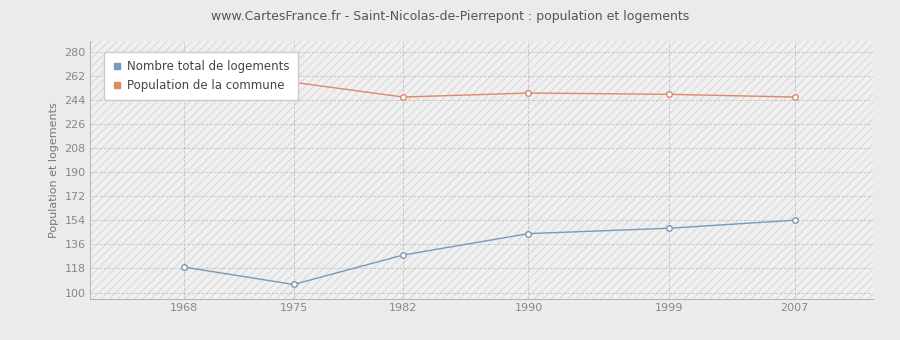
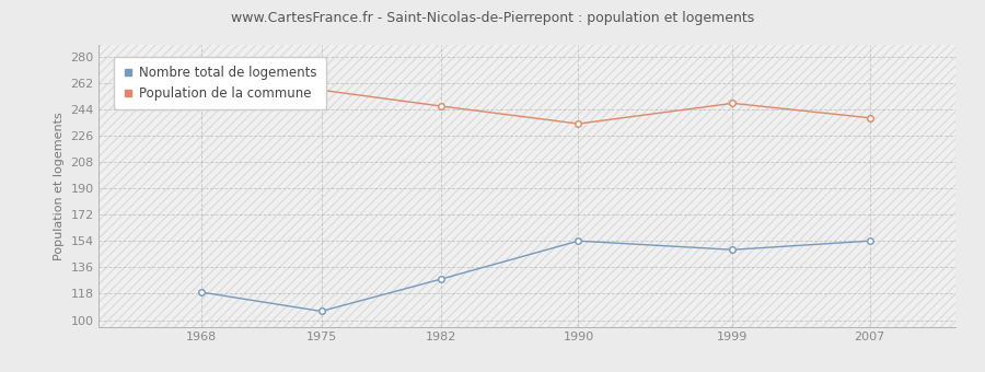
Nombre total de logements/1990: 144 -> 154
Population de la commune/1990: 249 -> 234
Population de la commune/2007: 246 -> 238
